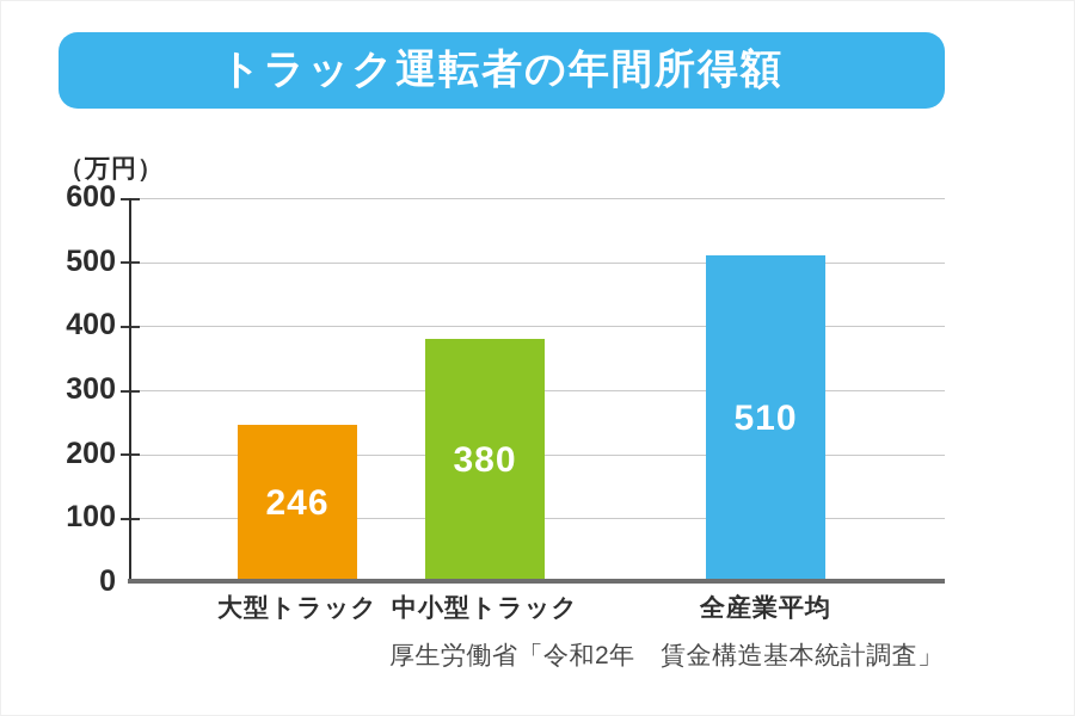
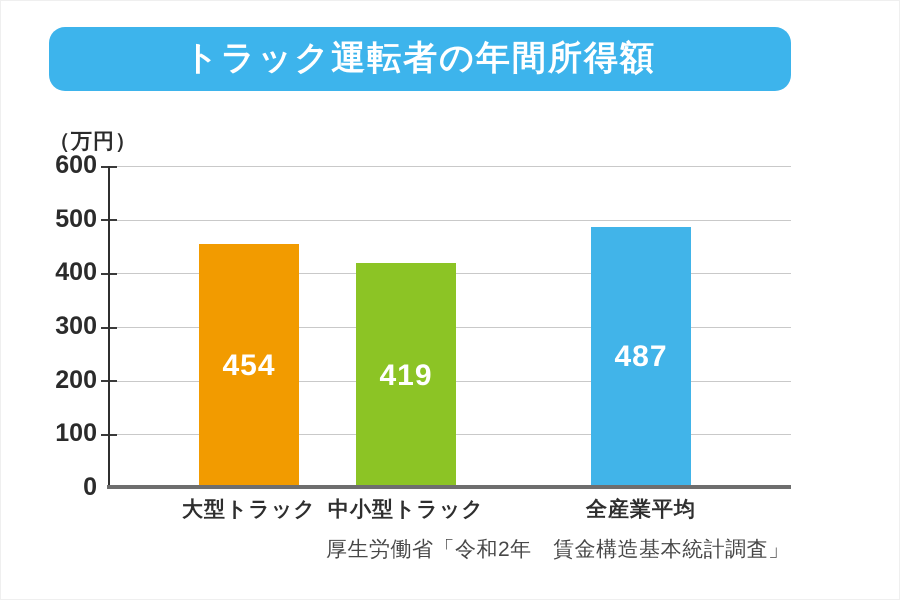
大型トラック: 246 -> 454
中小型トラック: 380 -> 419
全産業平均: 510 -> 487
